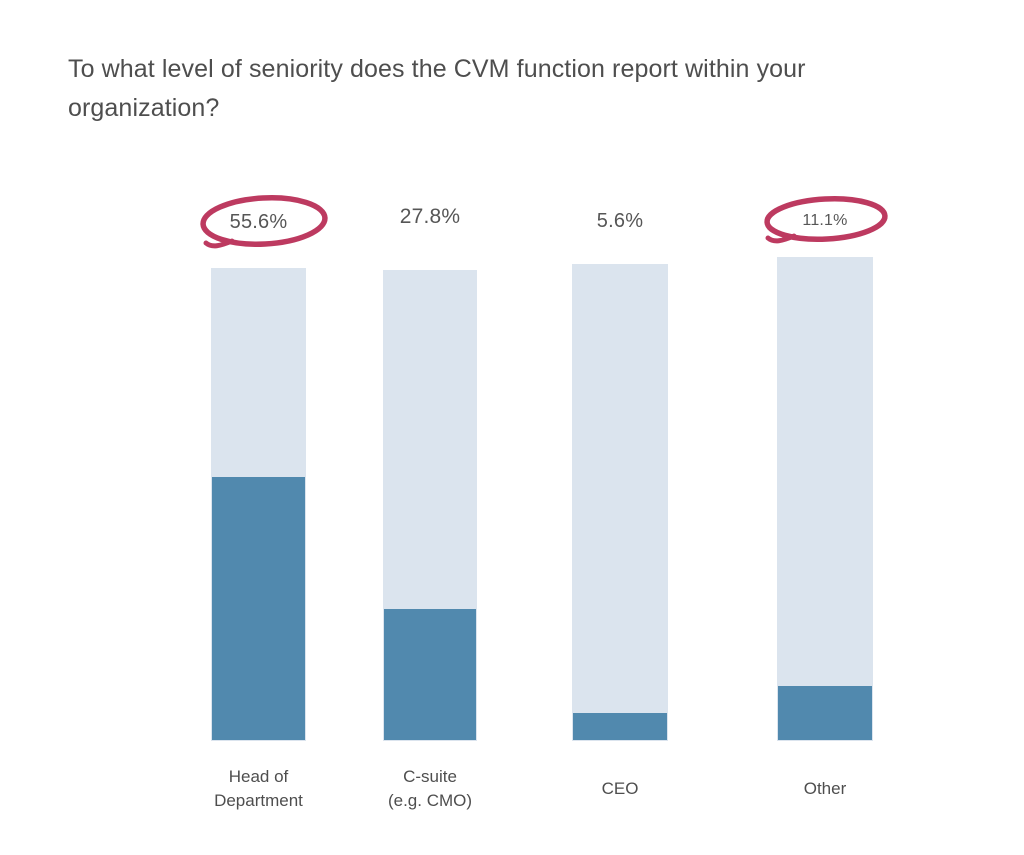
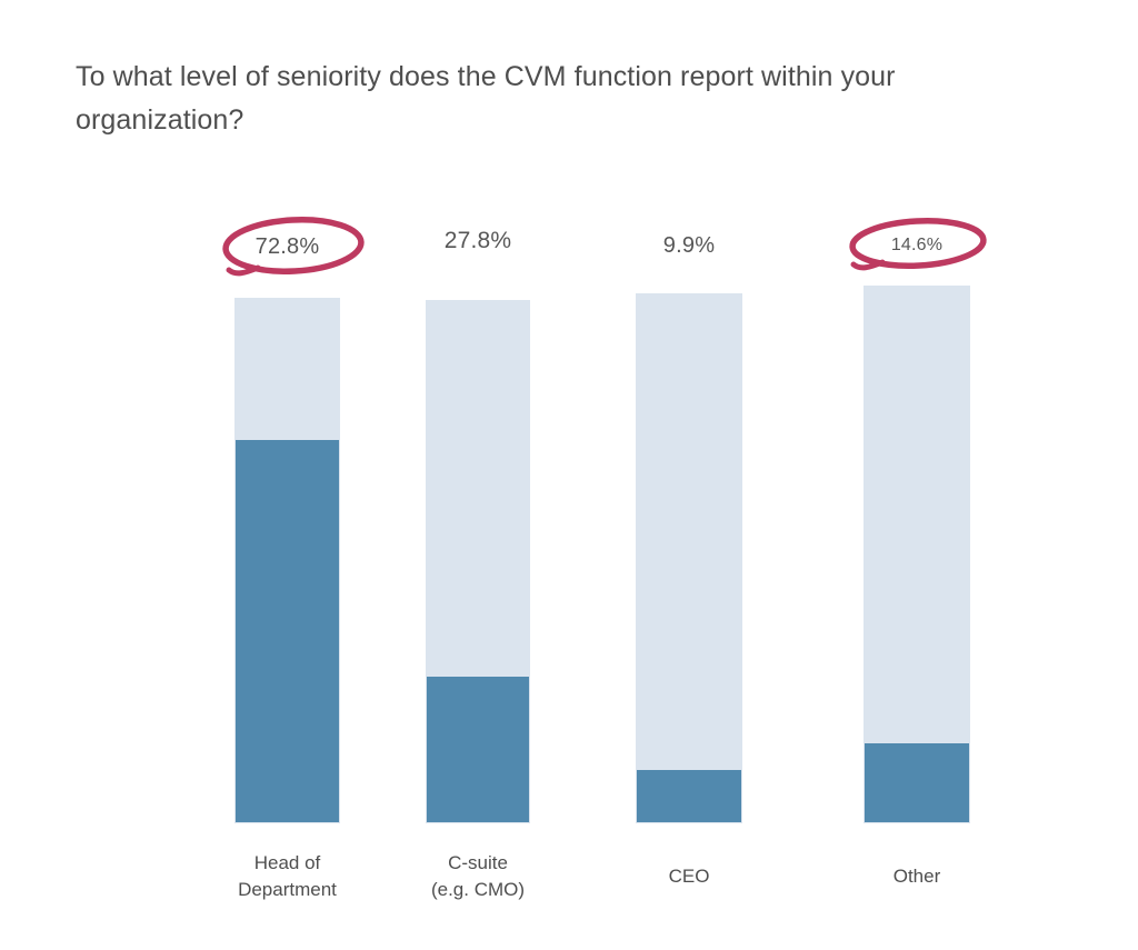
Head of Department: 55.6% -> 72.8%
CEO: 5.6% -> 9.9%
Other: 11.1% -> 14.6%
